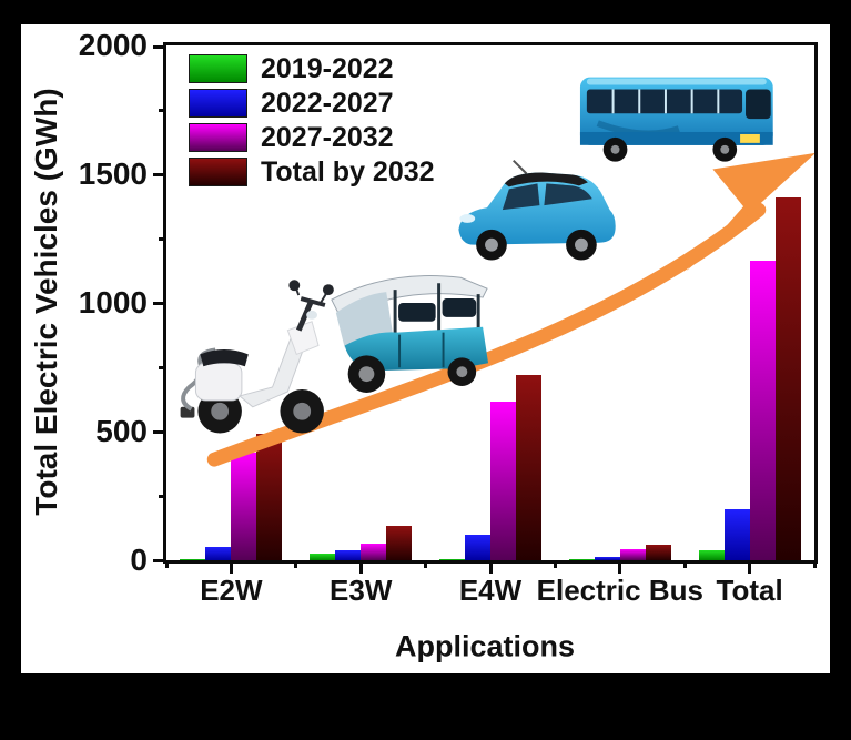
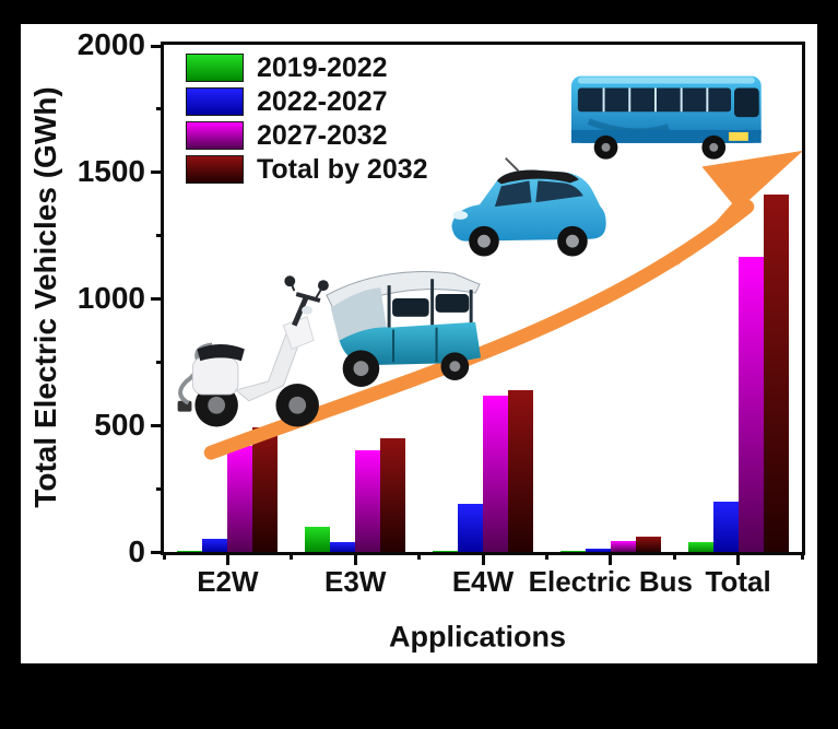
2019-2022/E3W: 20 -> 100
2027-2032/E3W: 60 -> 400
Total by 2032/E3W: 140 -> 450
2022-2027/E4W: 100 -> 190
Total by 2032/E4W: 720 -> 640
